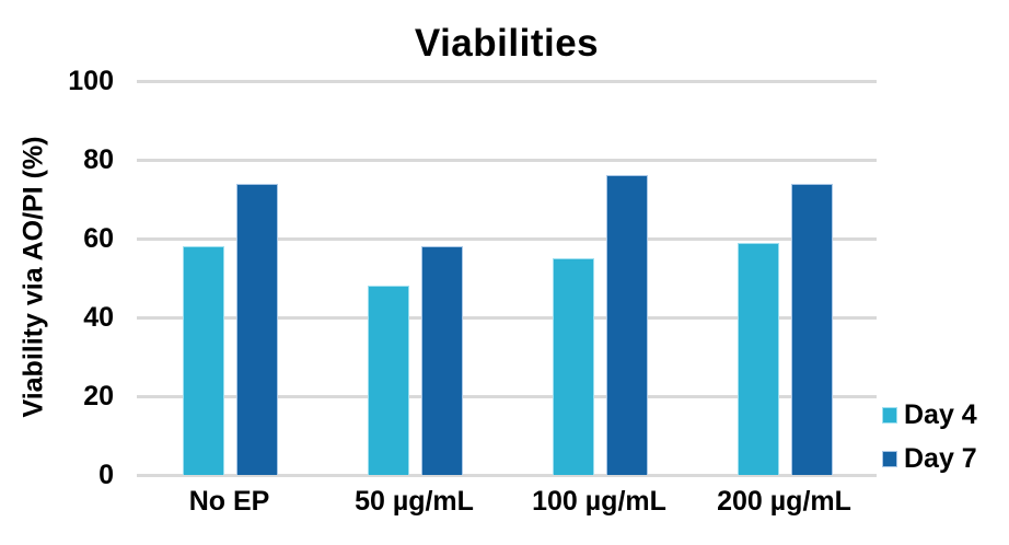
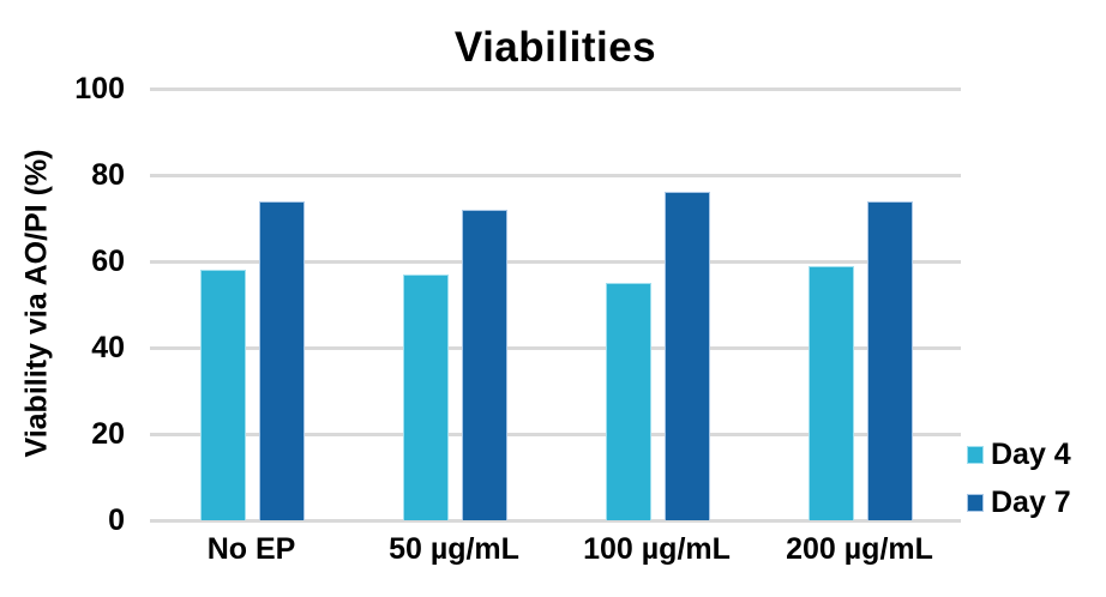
Day 4/50 µg/mL: 48 -> 57
Day 7/50 µg/mL: 58 -> 72
